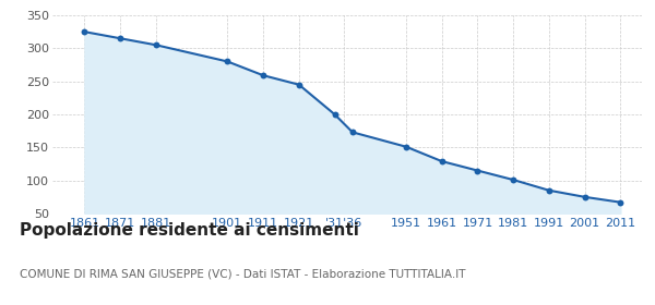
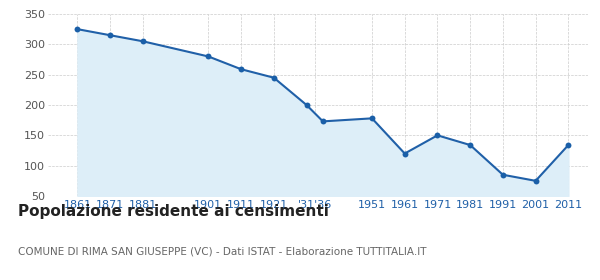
1951: 151 -> 178
1961: 129 -> 120
1971: 115 -> 150
1981: 101 -> 134
2011: 67 -> 134
